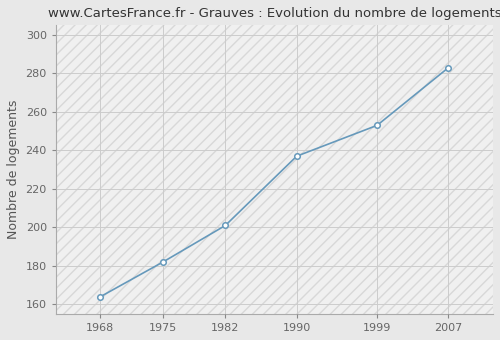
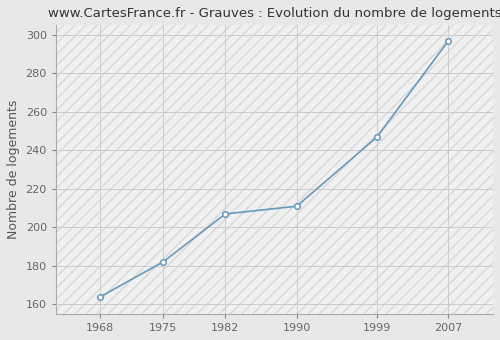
1982: 201 -> 207
1990: 237 -> 211
1999: 253 -> 247
2007: 283 -> 297
